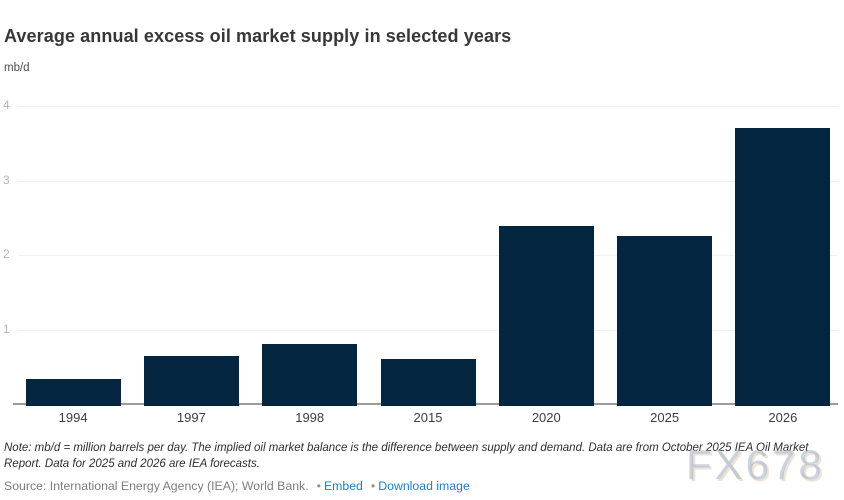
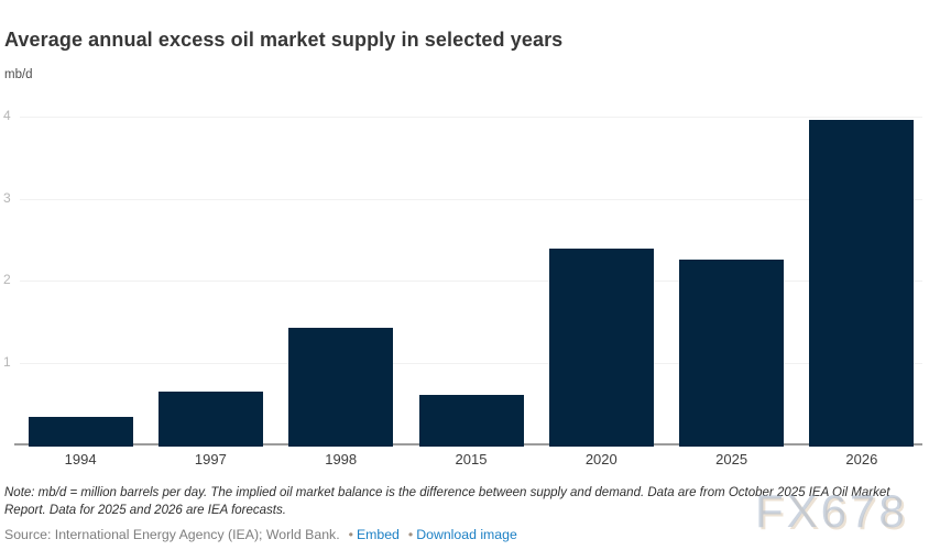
1998: 0.8 -> 1.4
2026: 3.7 -> 4.0
